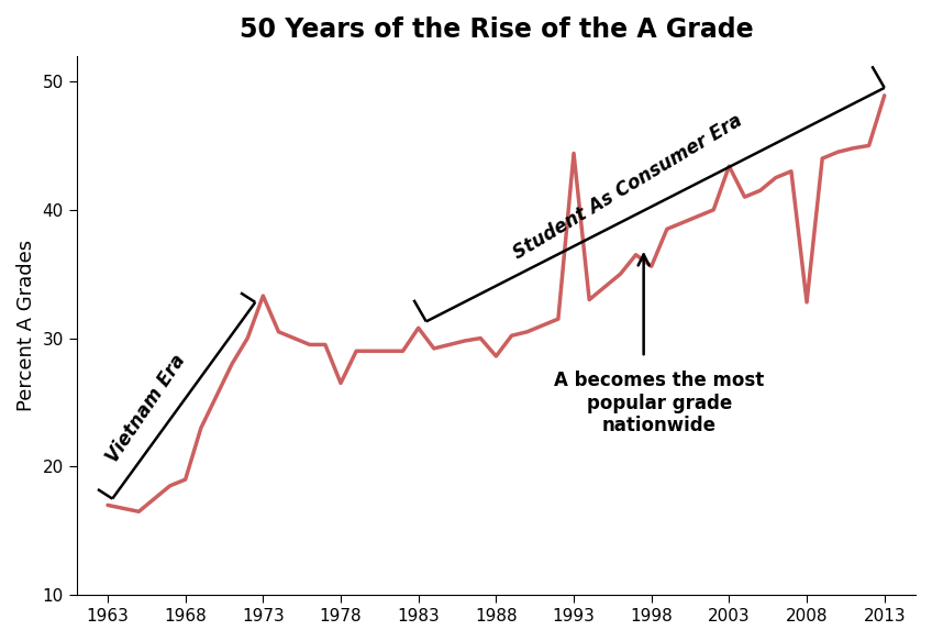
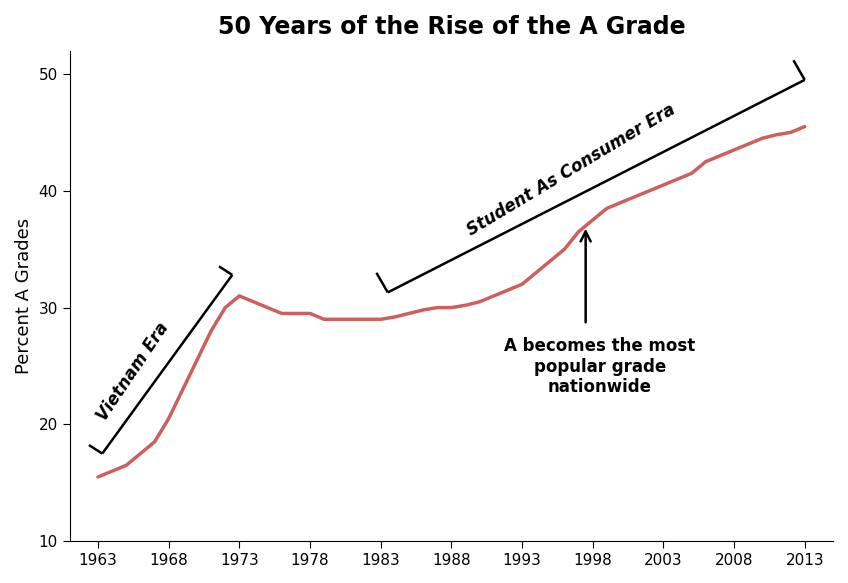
1963: 17.0 -> 15.5
1968: 19.0 -> 20.5
1973: 33.3 -> 31.0
1978: 26.5 -> 29.5
1983: 30.8 -> 29.0
1988: 28.6 -> 30.0
1993: 44.4 -> 32.0
1998: 35.6 -> 37.5
2003: 43.4 -> 40.5
2008: 32.8 -> 43.5
2013: 48.9 -> 45.5
